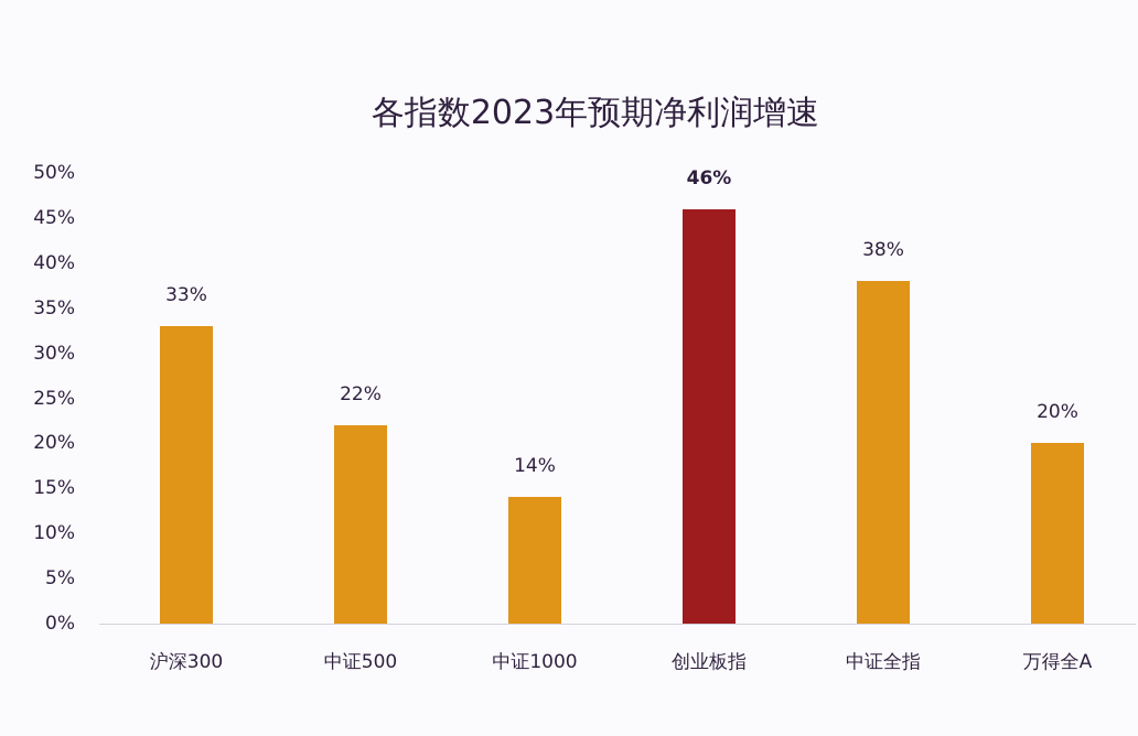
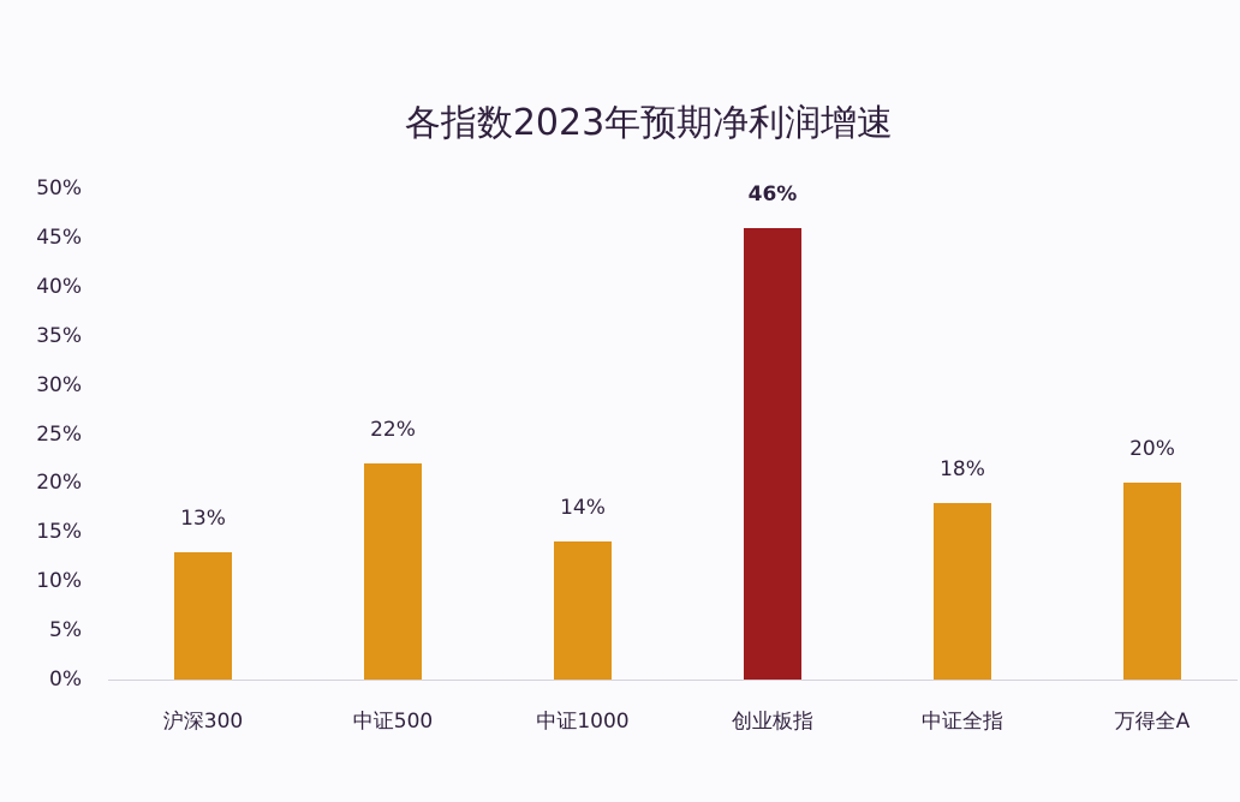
沪深300: 33% -> 13%
中证全指: 38% -> 18%
